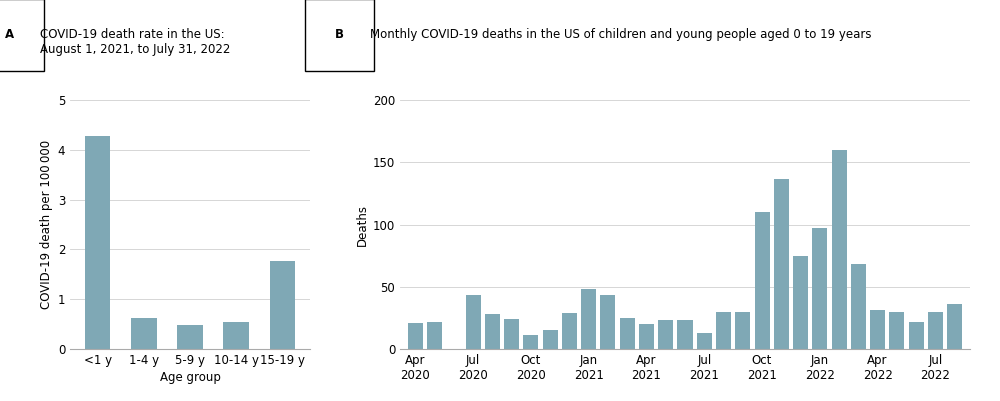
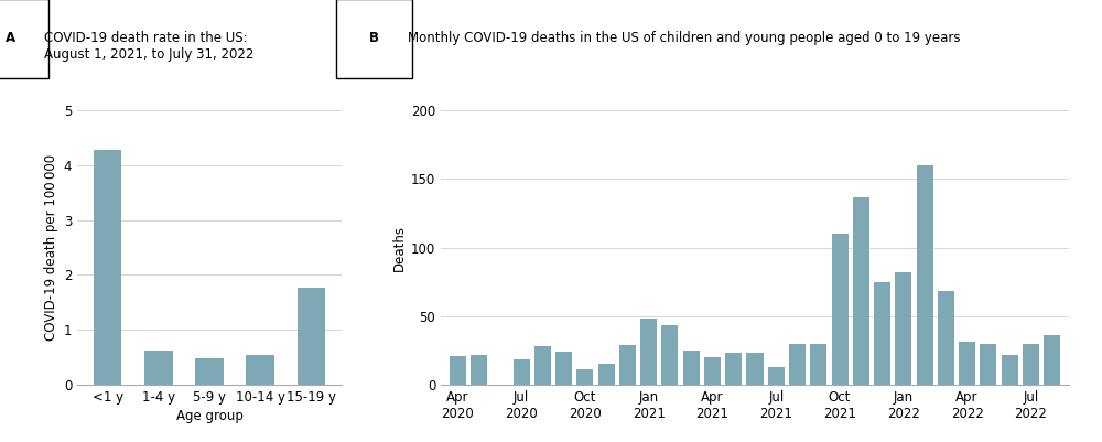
Jul 2020: 43 -> 18
Jan 2022: 97 -> 82
